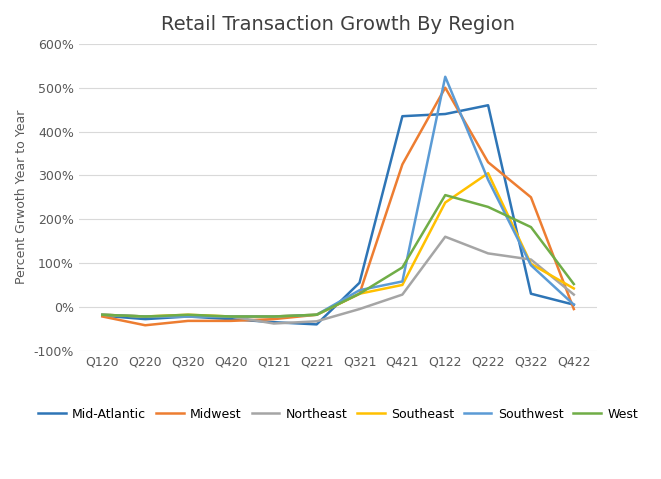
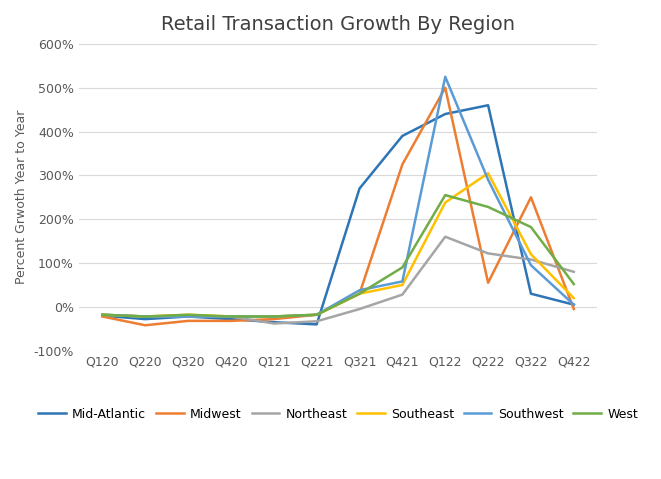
Mid-Atlantic/Q321: 55% -> 270%
Mid-Atlantic/Q421: 435% -> 390%
Midwest/Q222: 330% -> 55%
Southeast/Q322: 98% -> 120%
Northeast/Q422: 28% -> 80%
Southeast/Q422: 42% -> 20%
